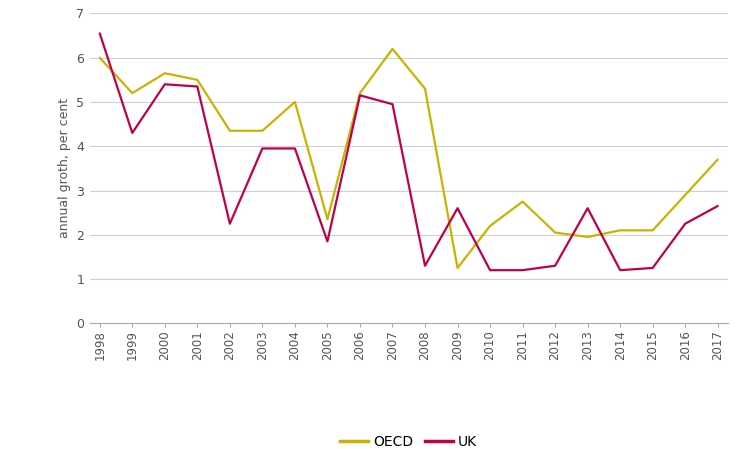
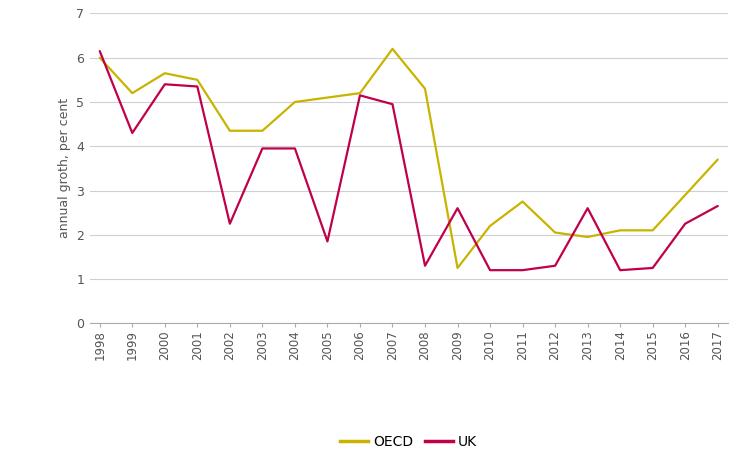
UK/1998: 6.55 -> 6.15
OECD/2005: 2.35 -> 5.10
